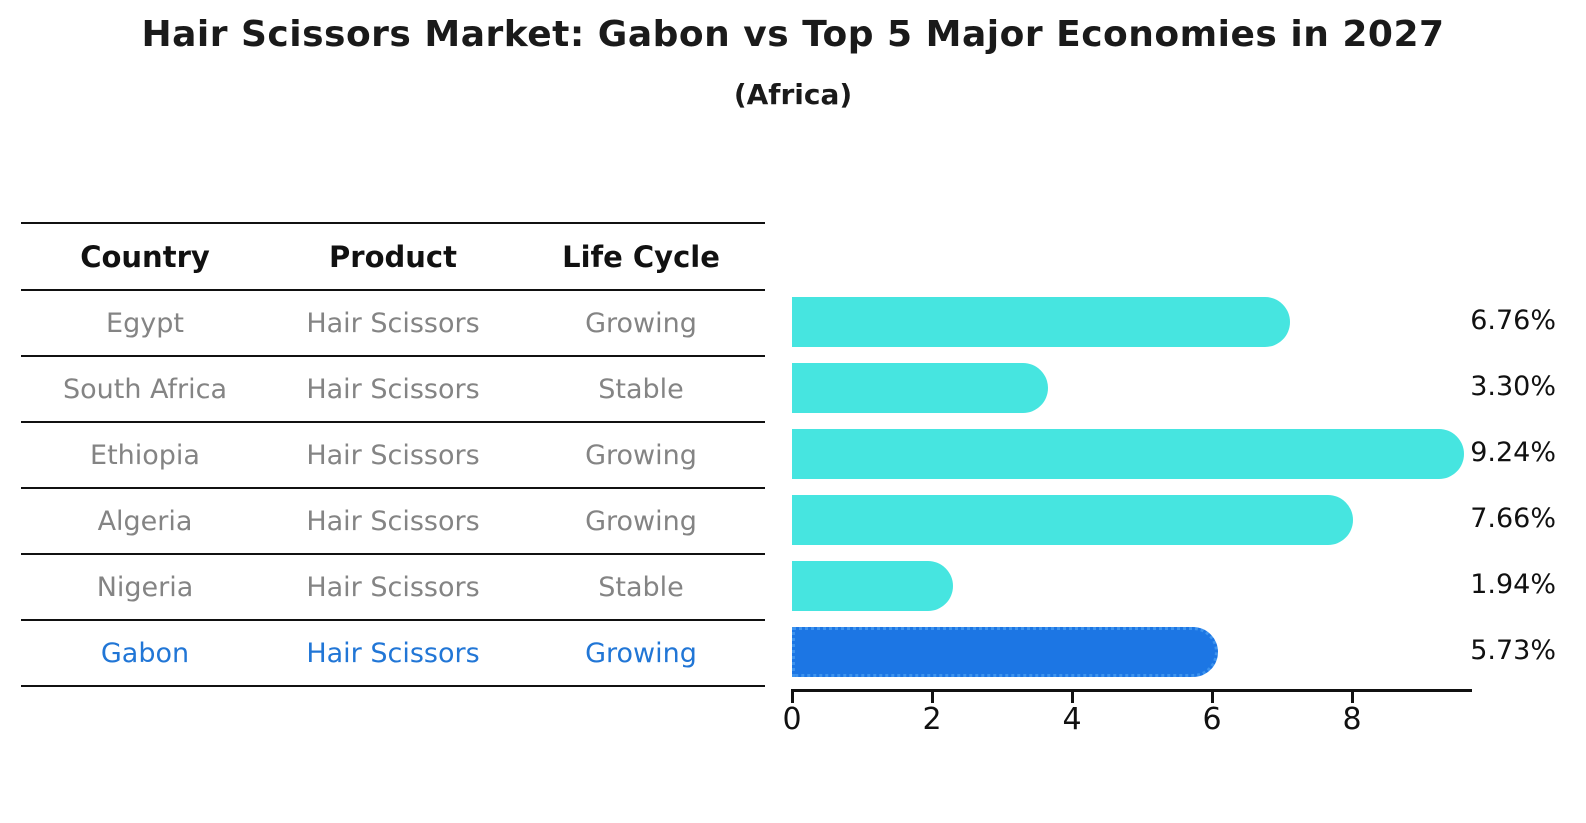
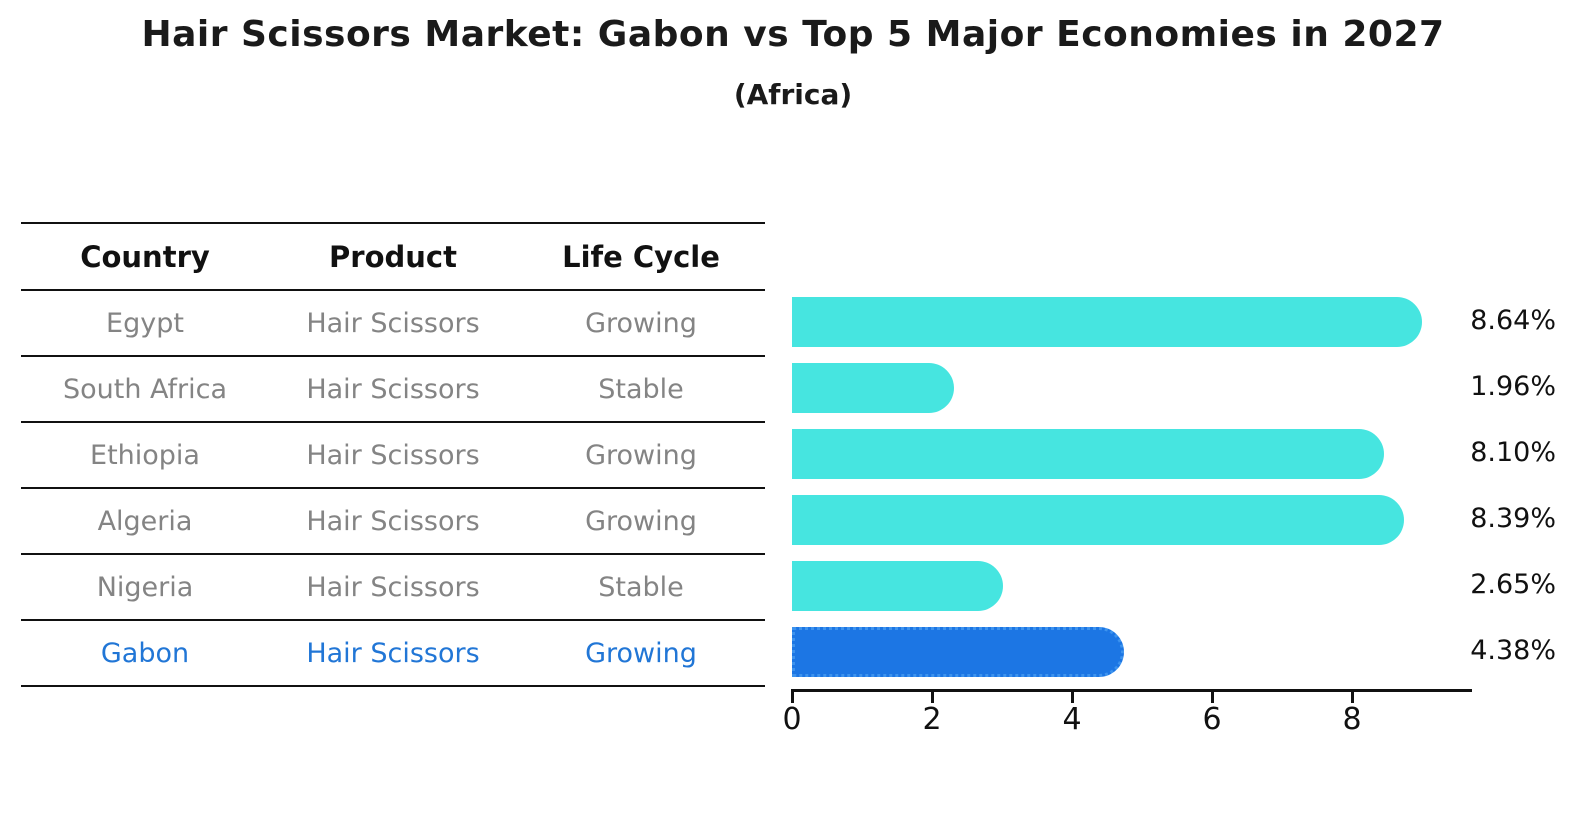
Egypt: 6.76% -> 8.64%
South Africa: 3.30% -> 1.96%
Ethiopia: 9.24% -> 8.10%
Algeria: 7.66% -> 8.39%
Nigeria: 1.94% -> 2.65%
Gabon: 5.73% -> 4.38%
